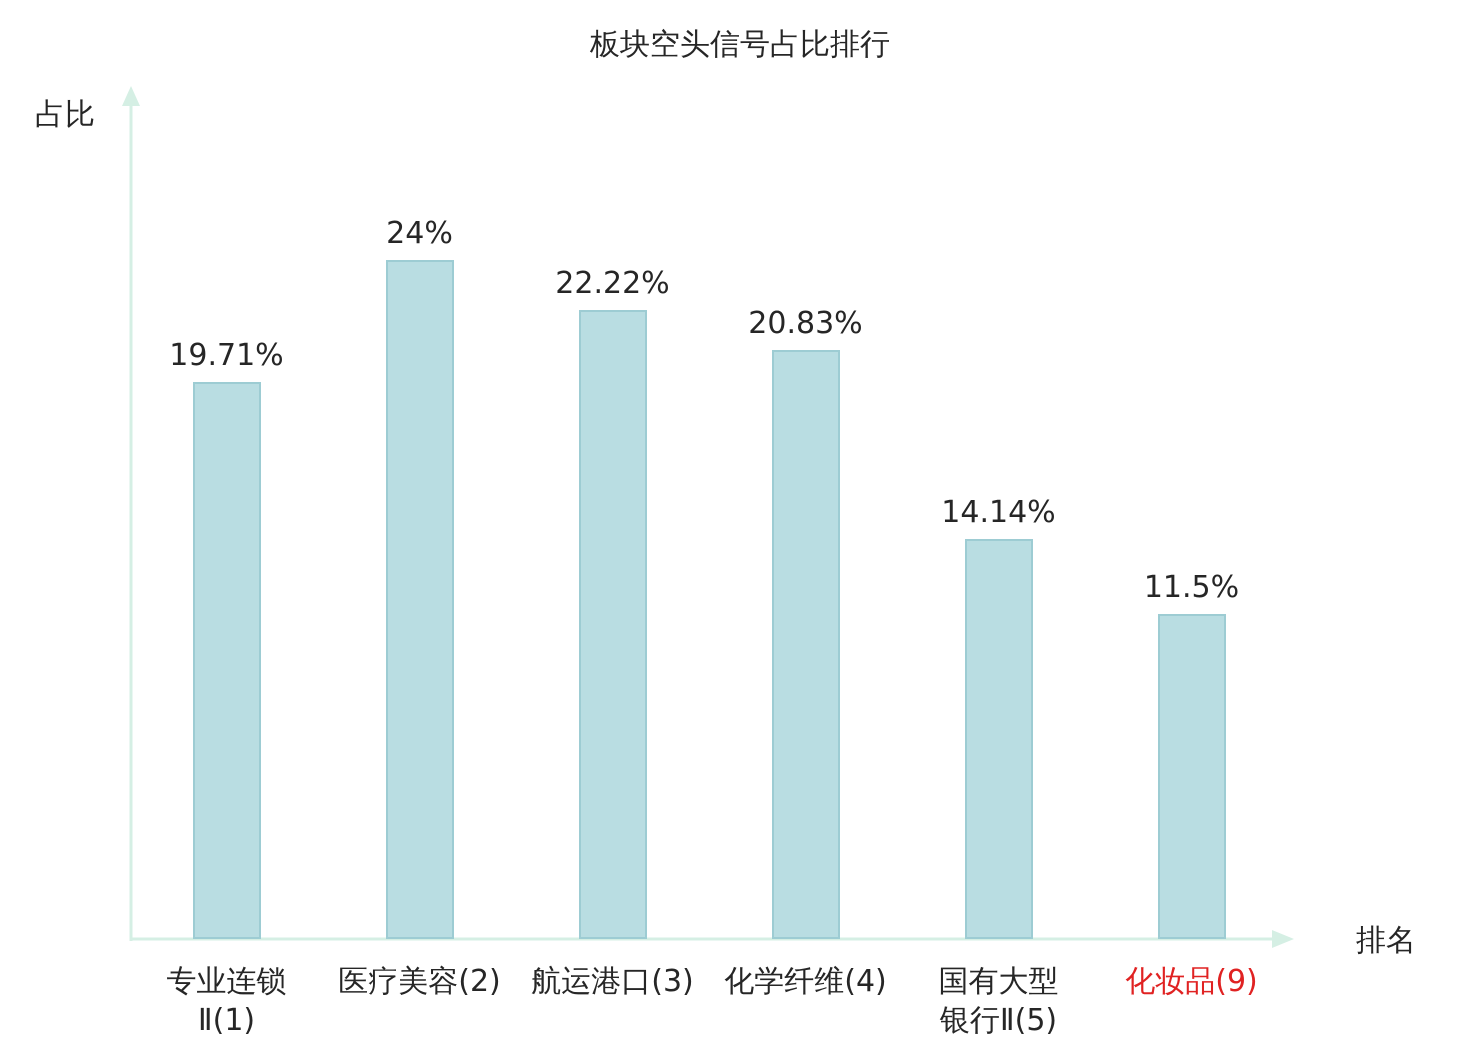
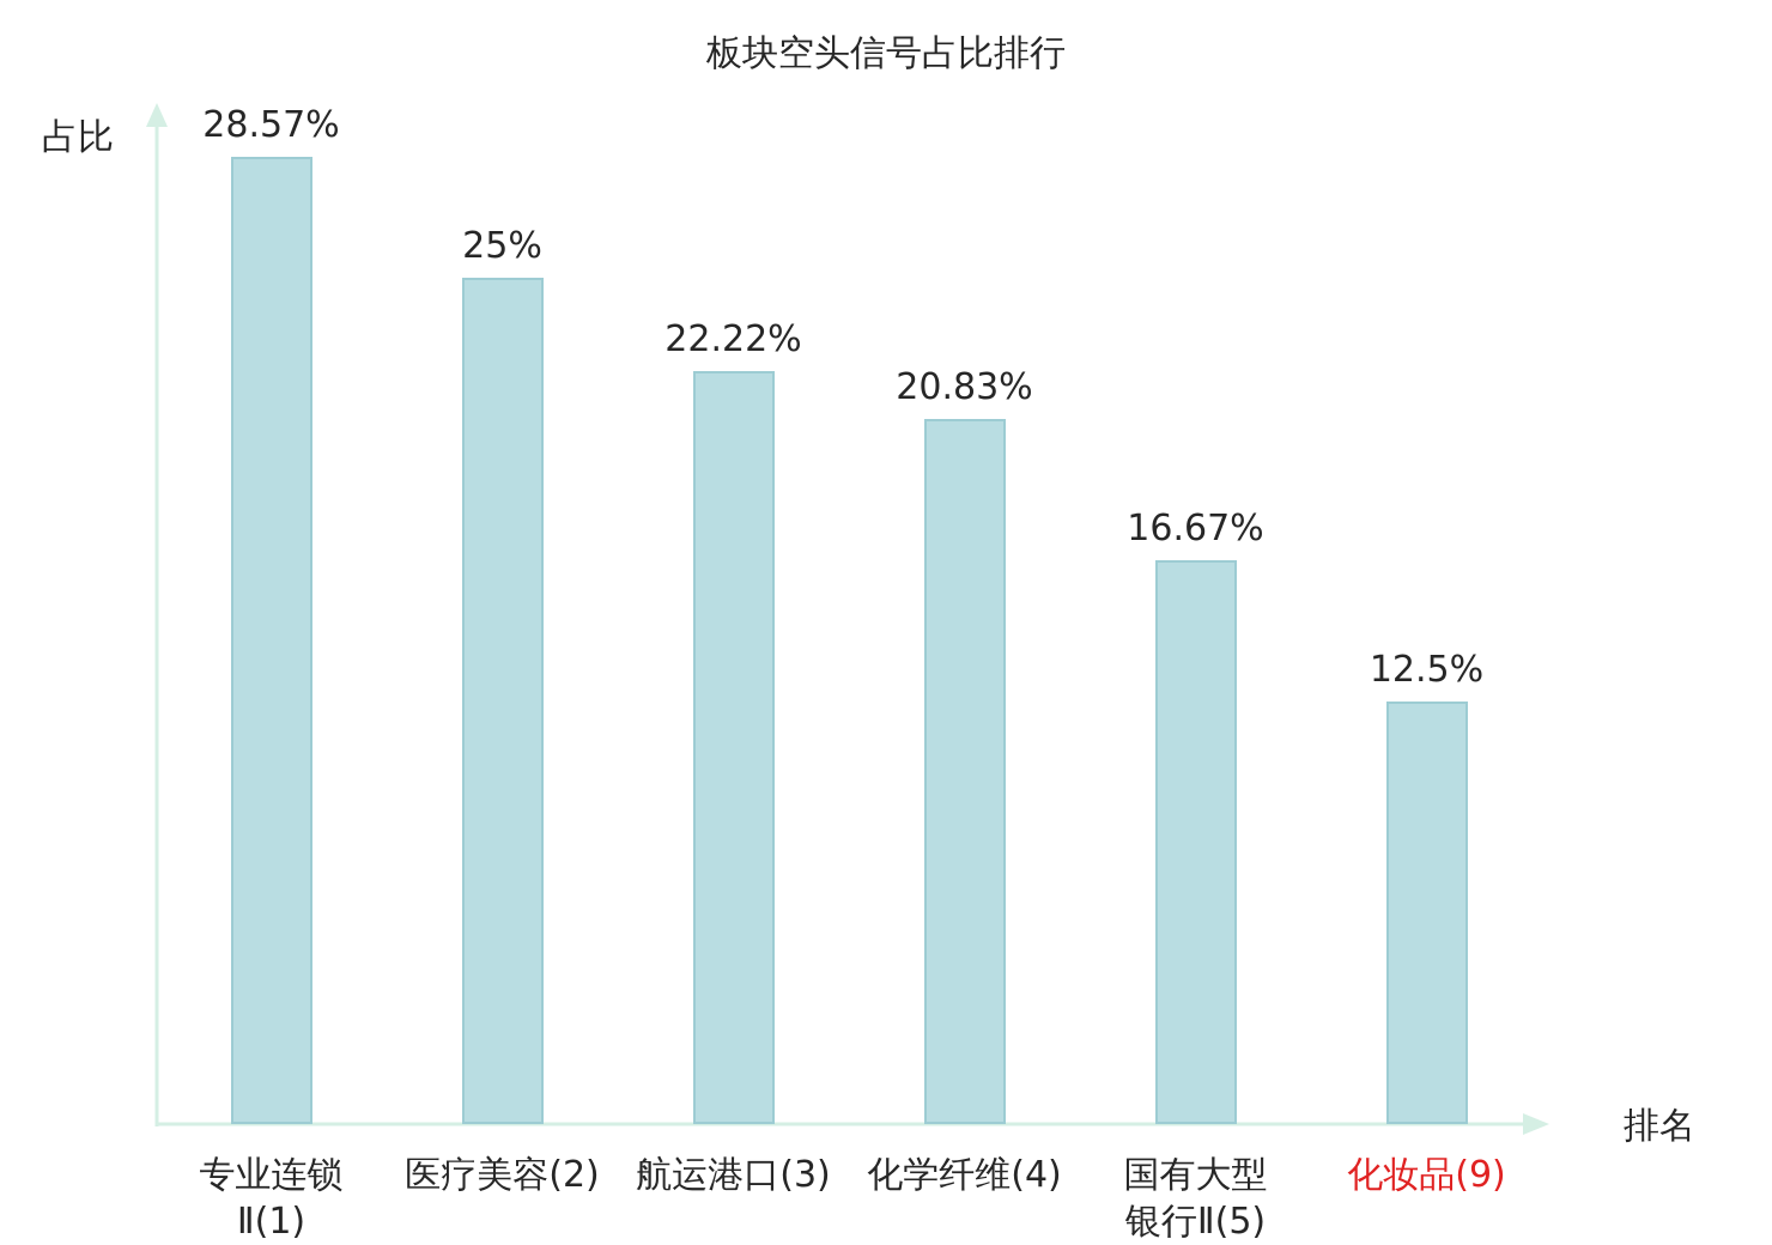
专业连锁 Ⅱ(1): 19.71% -> 28.57%
医疗美容(2): 24% -> 25%
国有大型 银行Ⅱ(5): 14.14% -> 16.67%
化妆品(9): 11.5% -> 12.5%
